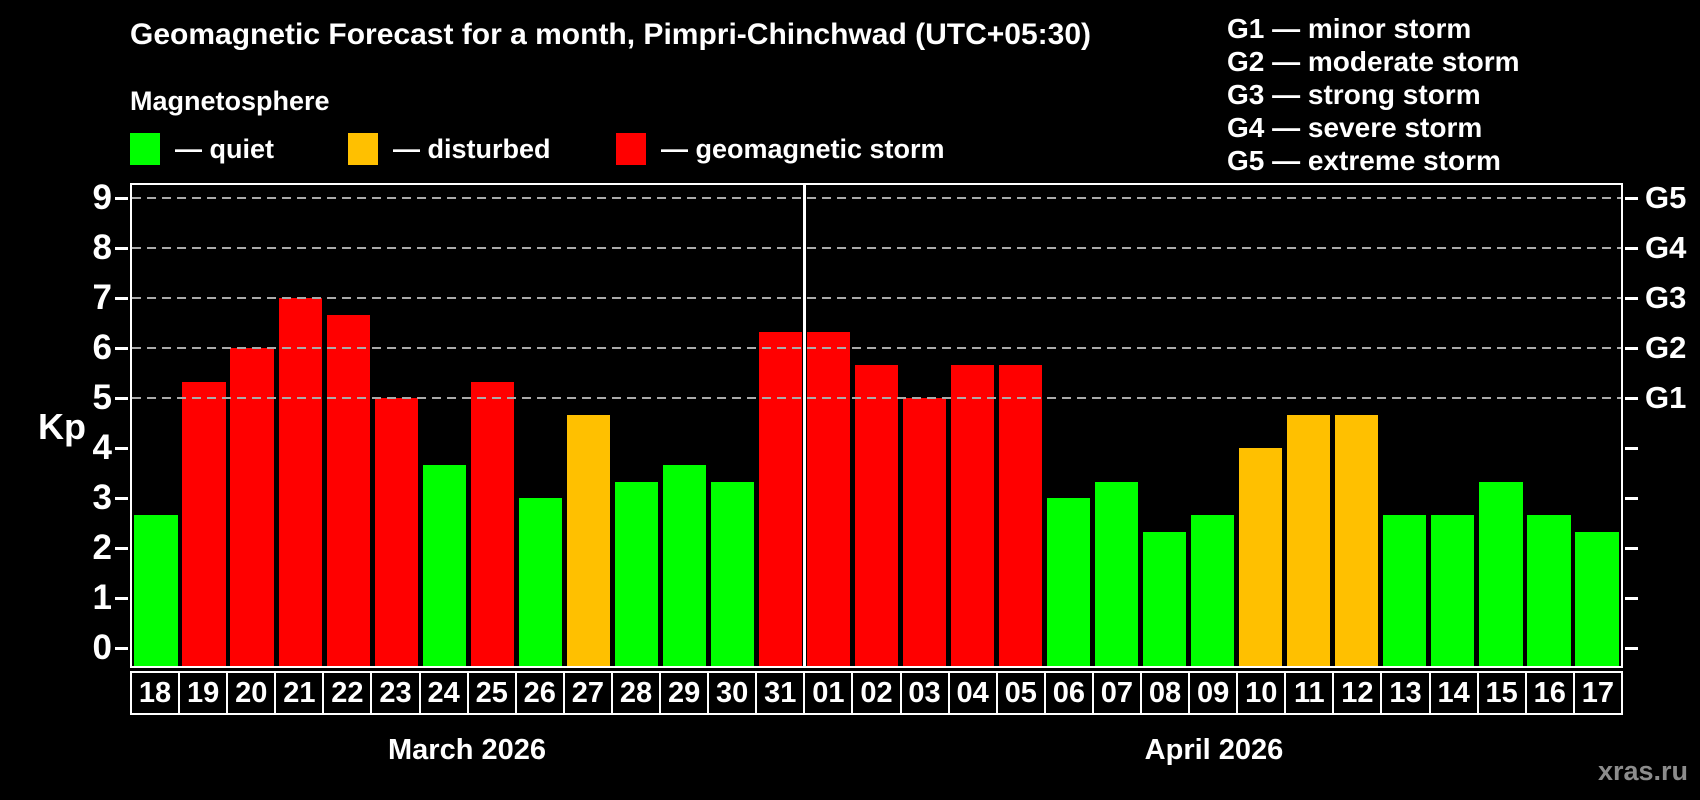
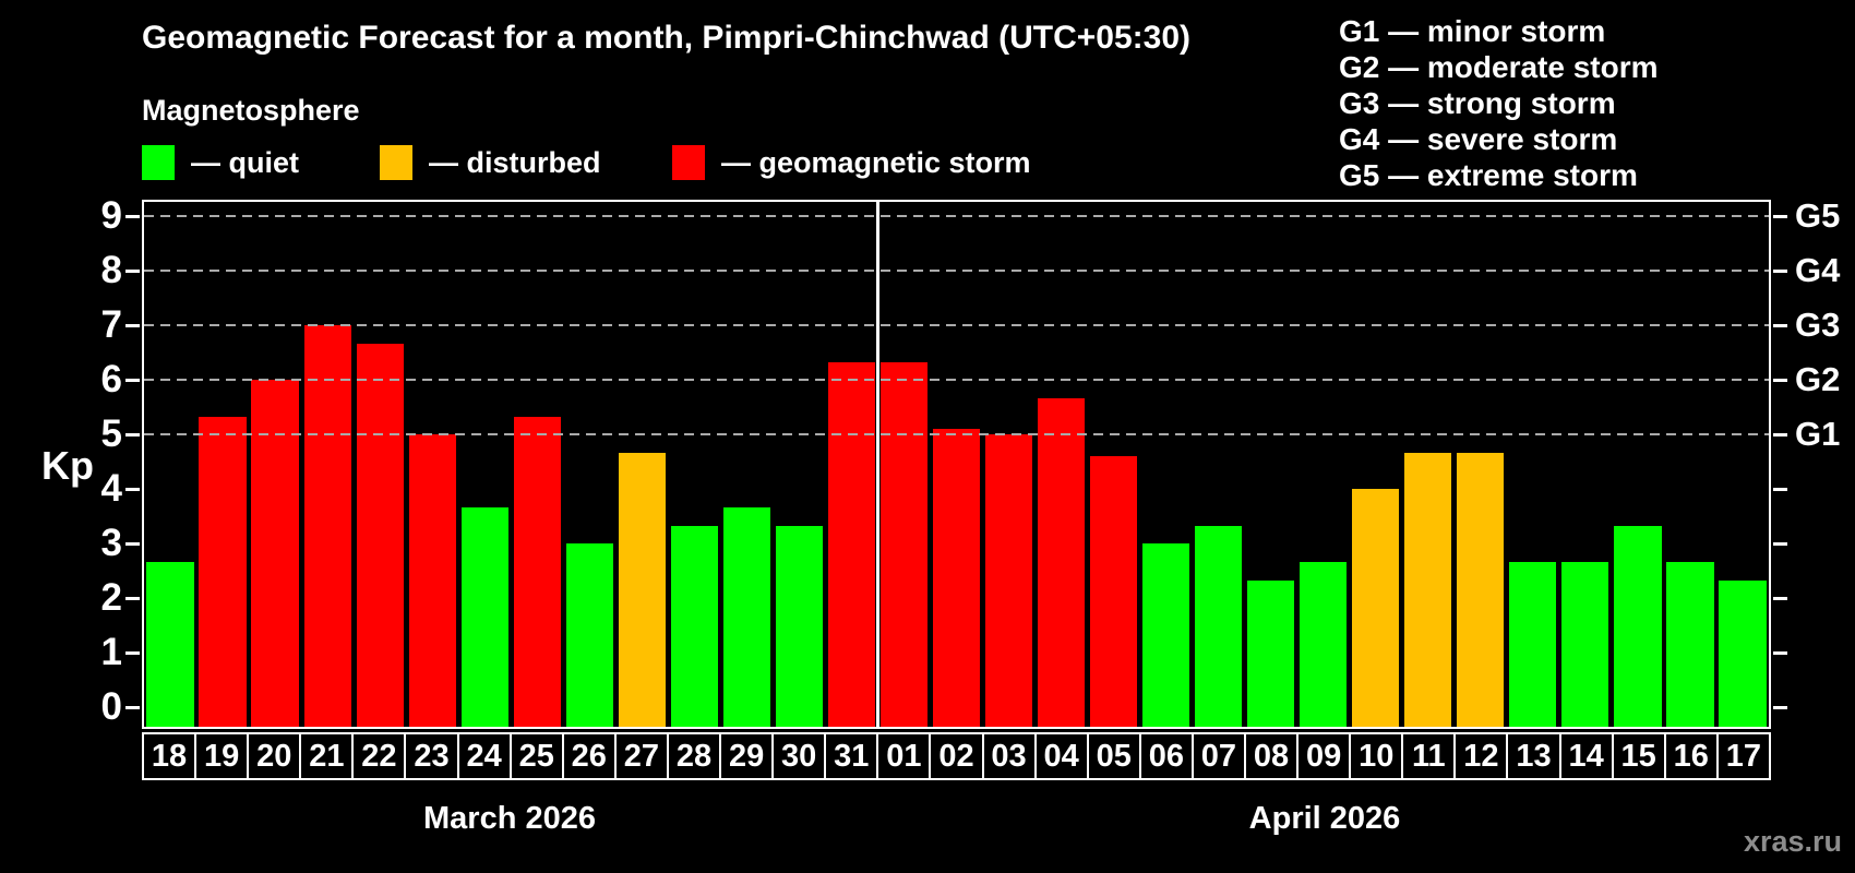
02: 5.7 -> 5.1
05: 5.7 -> 4.6
